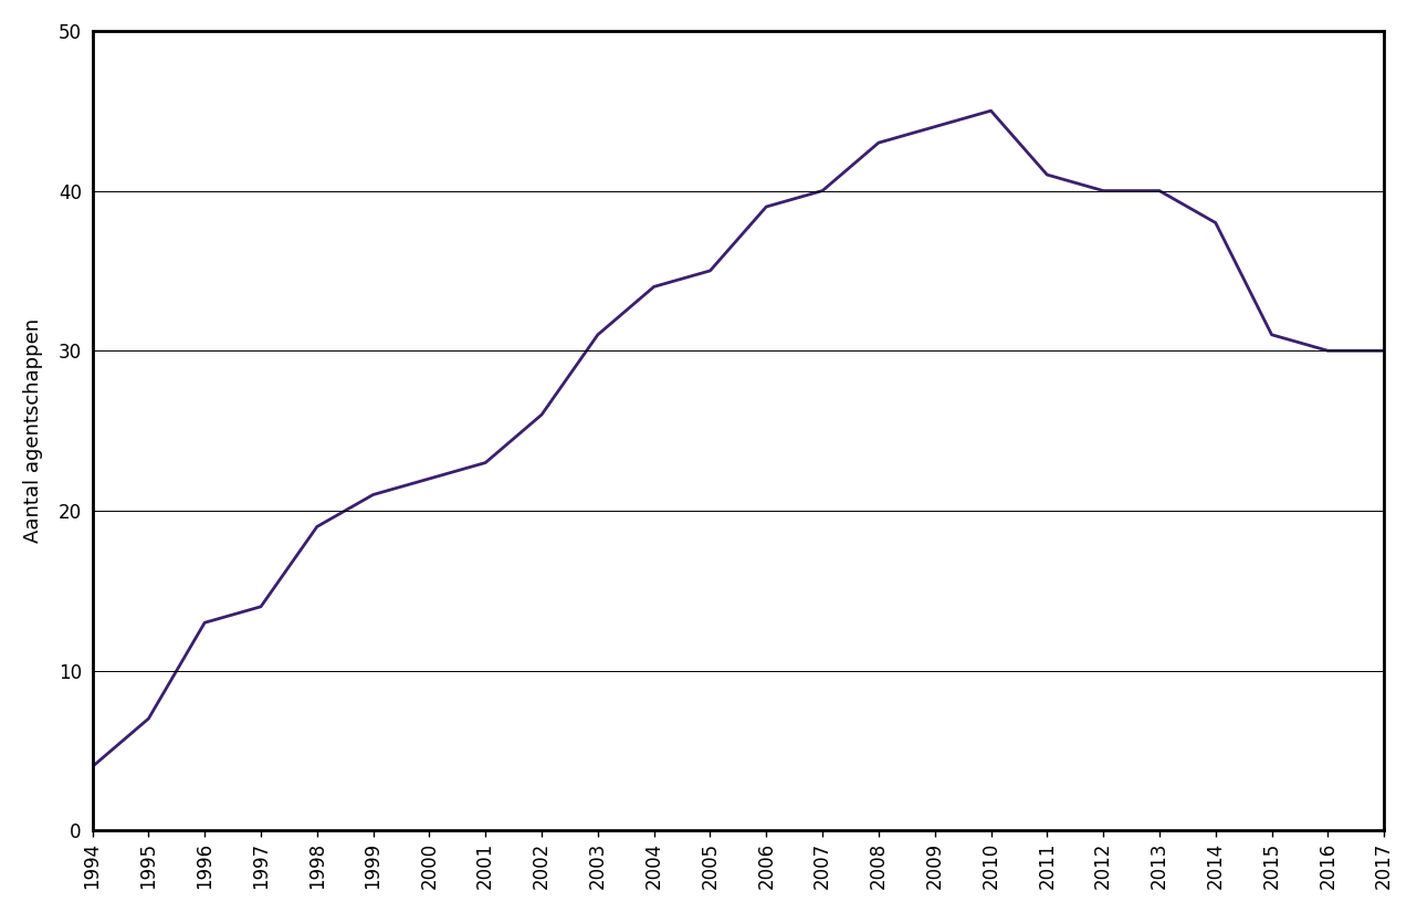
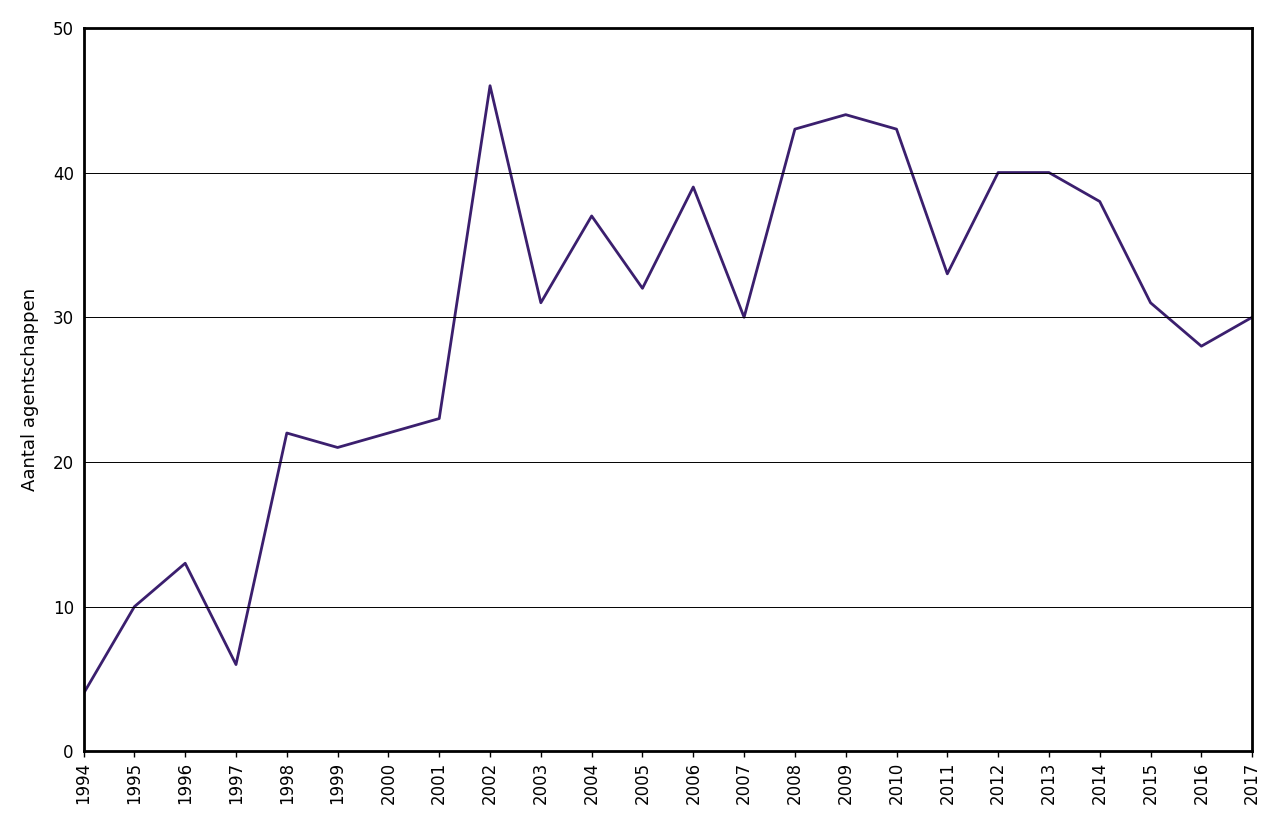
1995: 7 -> 10
1997: 14 -> 6
1998: 19 -> 22
2002: 26 -> 46
2004: 34 -> 37
2005: 35 -> 32
2007: 40 -> 30
2010: 45 -> 43
2011: 41 -> 33
2016: 30 -> 28
